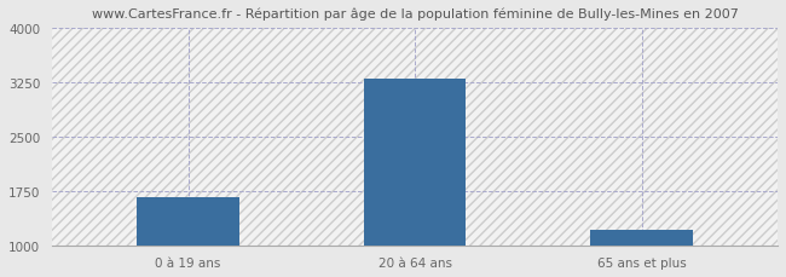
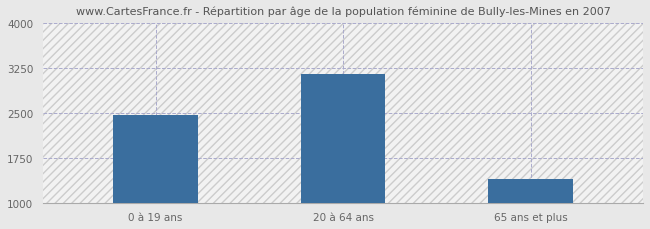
0 à 19 ans: 1670 -> 2460
20 à 64 ans: 3300 -> 3140
65 ans et plus: 1220 -> 1400
